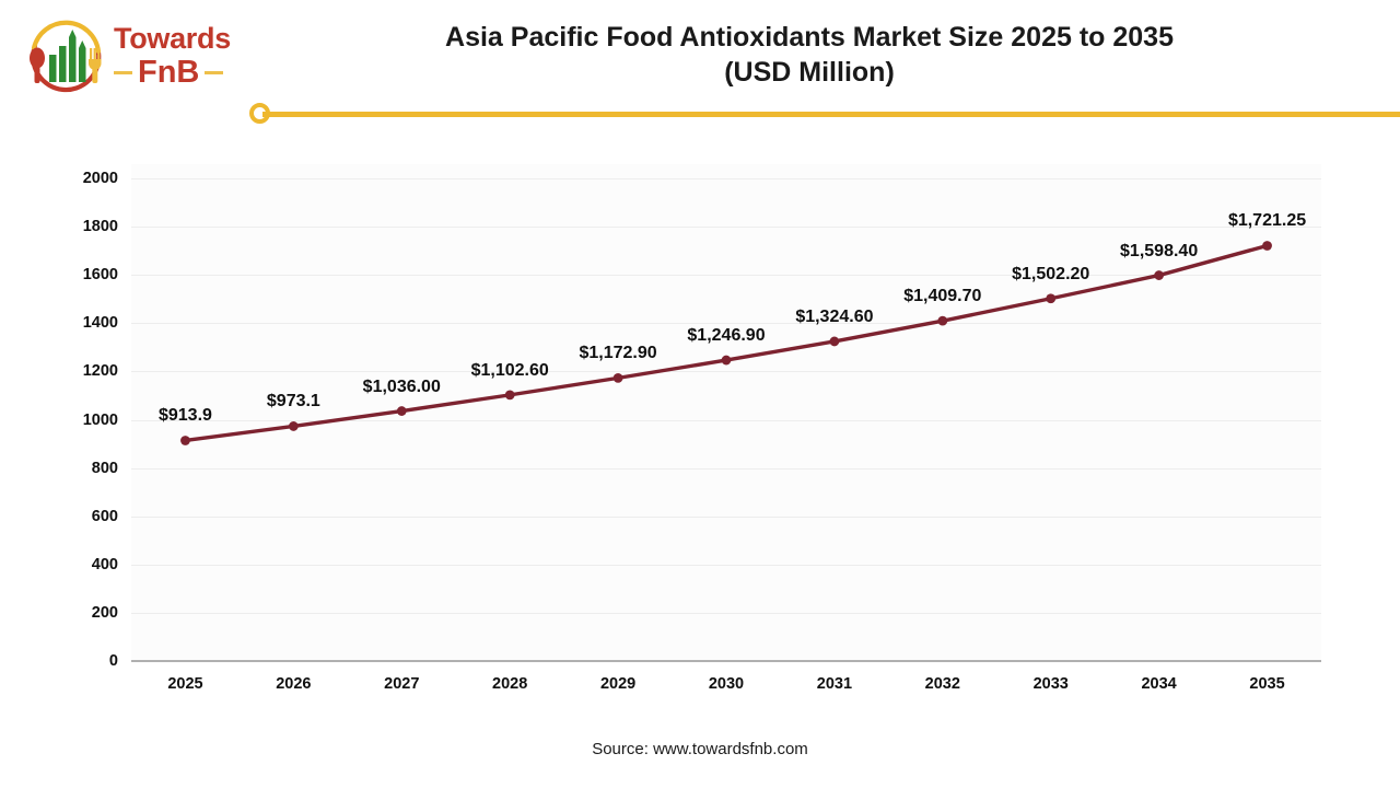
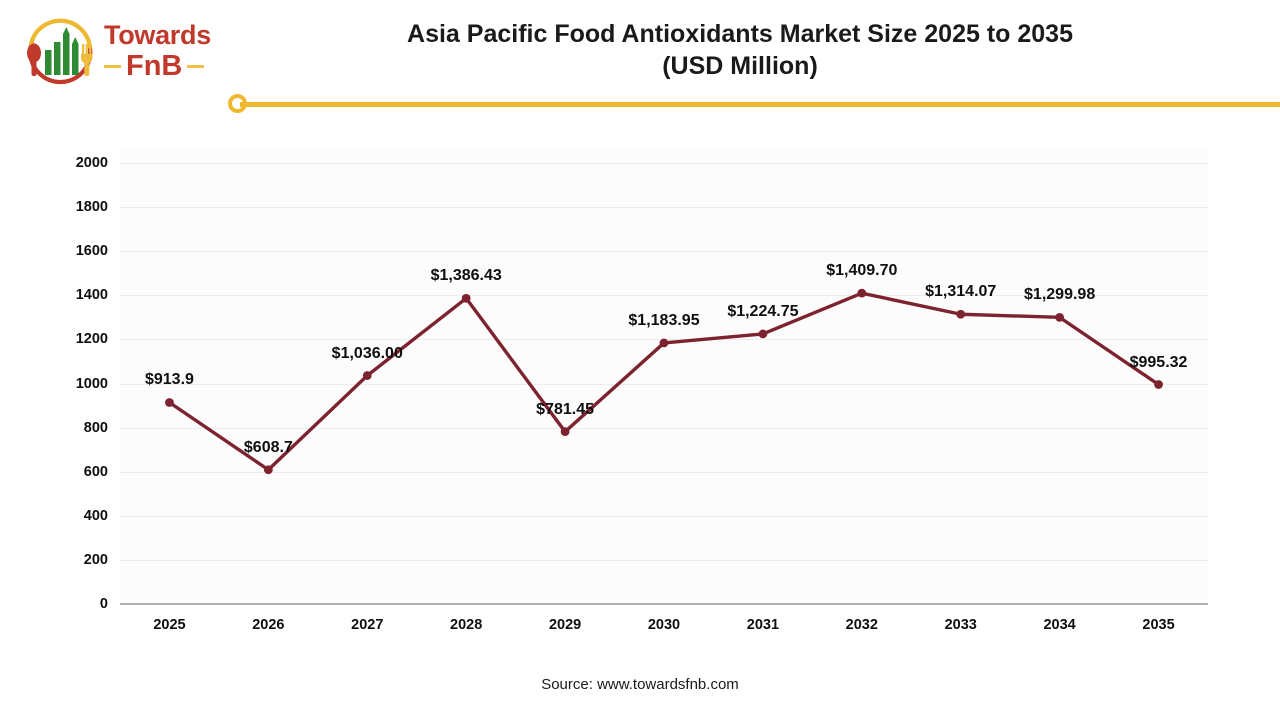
2026: $973.1 -> $608.7
2028: $1,102.60 -> $1,386.43
2029: $1,172.90 -> $781.45
2030: $1,246.90 -> $1,183.95
2031: $1,324.60 -> $1,224.75
2033: $1,502.20 -> $1,314.07
2034: $1,598.40 -> $1,299.98
2035: $1,721.25 -> $995.32
